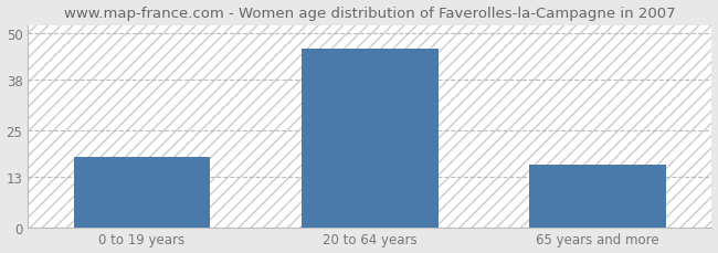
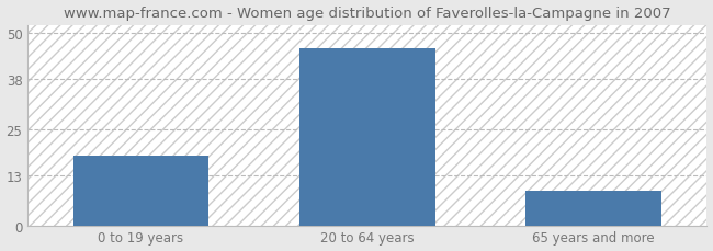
65 years and more: 16 -> 9
